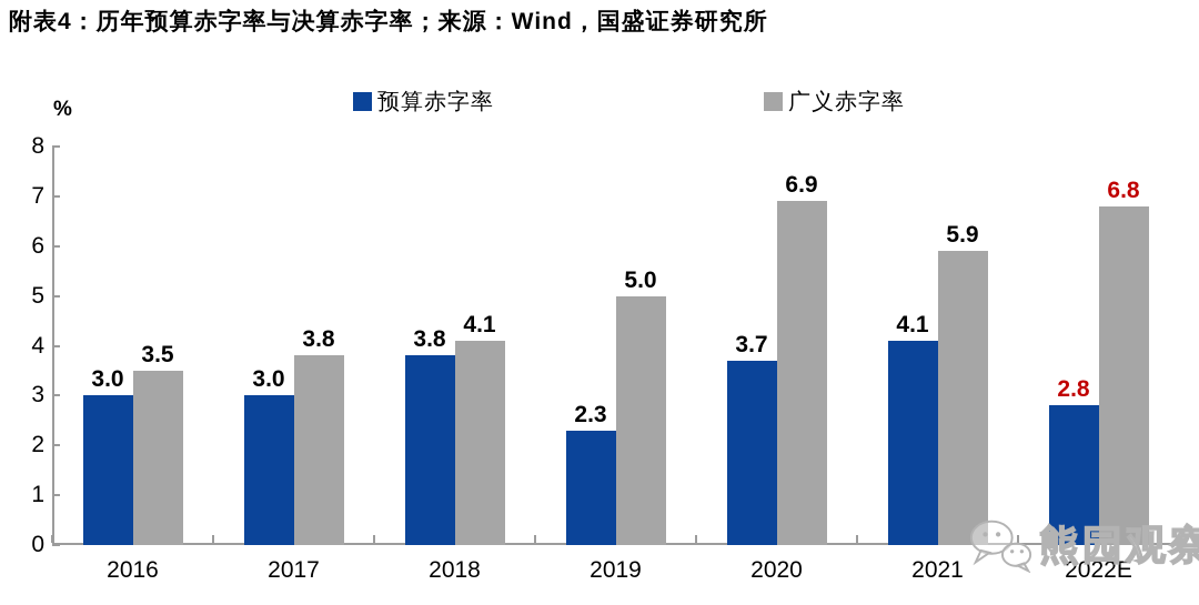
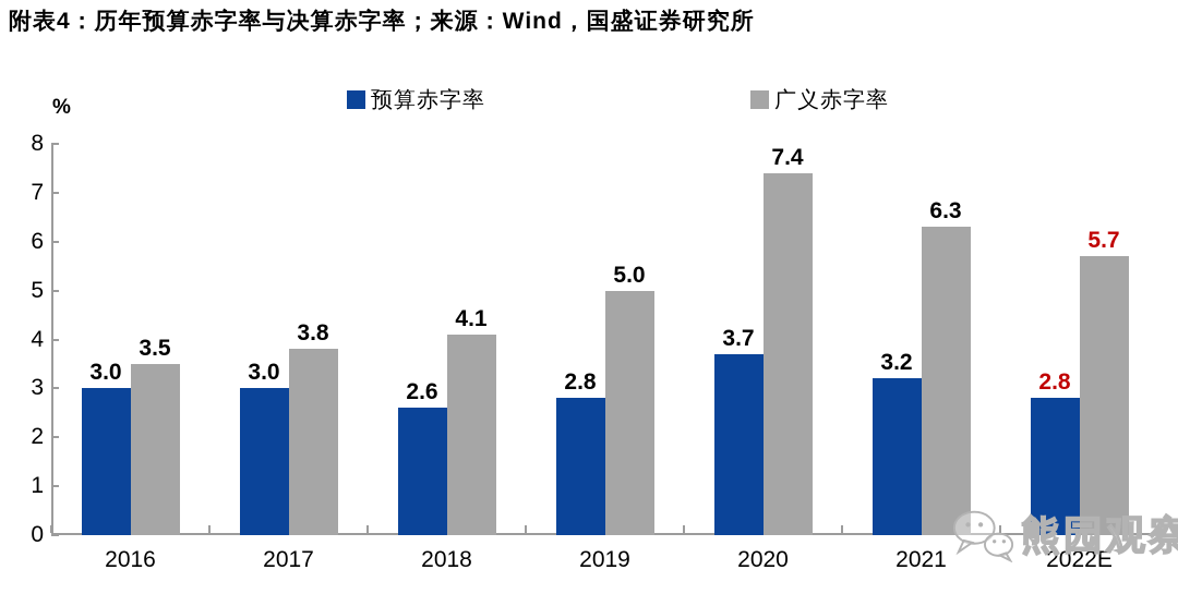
预算赤字率/2018: 3.8 -> 2.6
预算赤字率/2019: 2.3 -> 2.8
广义赤字率/2020: 6.9 -> 7.4
预算赤字率/2021: 4.1 -> 3.2
广义赤字率/2021: 5.9 -> 6.3
广义赤字率/2022E: 6.8 -> 5.7
